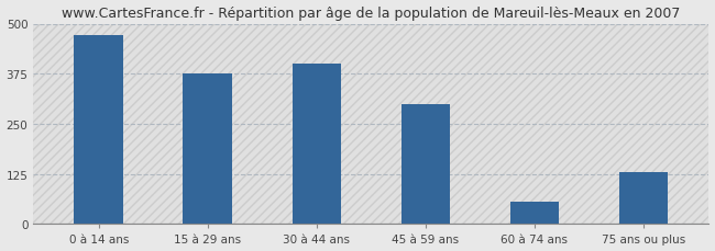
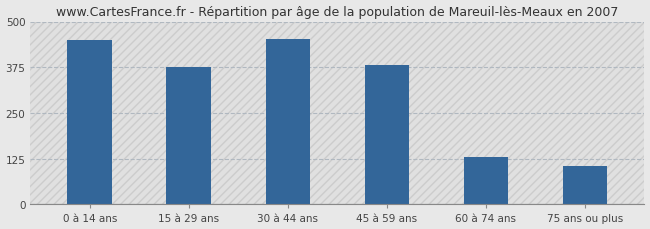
0 à 14 ans: 470 -> 450
30 à 44 ans: 400 -> 452
45 à 59 ans: 300 -> 380
60 à 74 ans: 55 -> 130
75 ans ou plus: 130 -> 105
